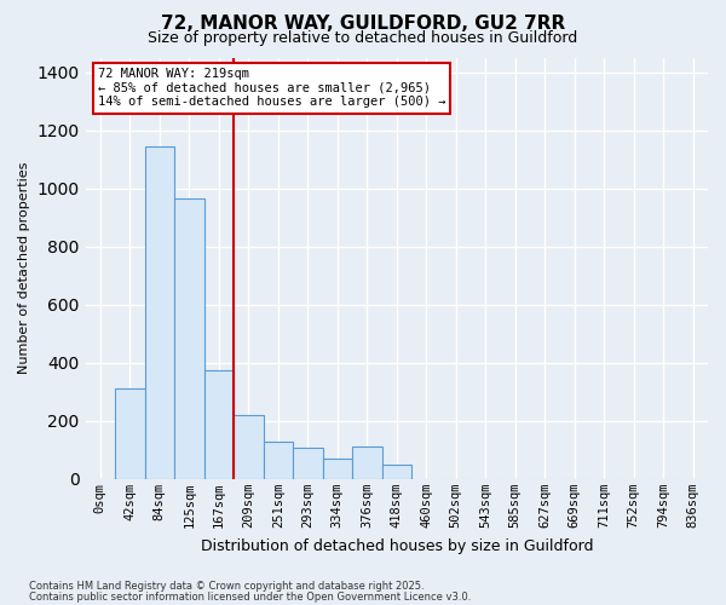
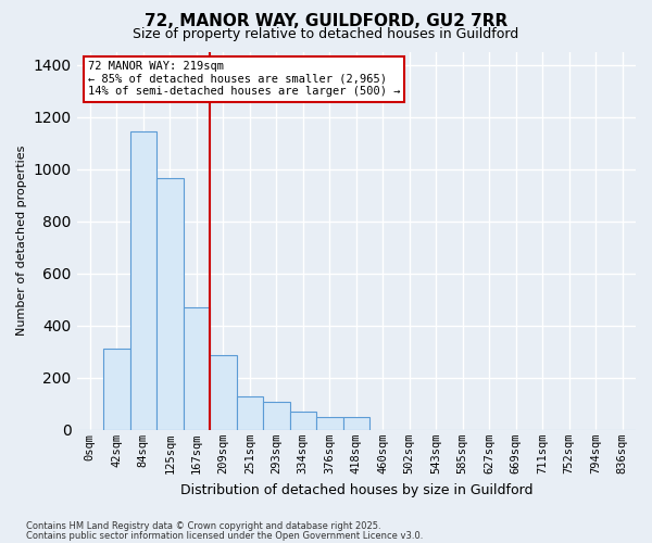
167sqm: 375 -> 469
209sqm: 220 -> 285
376sqm: 110 -> 50
